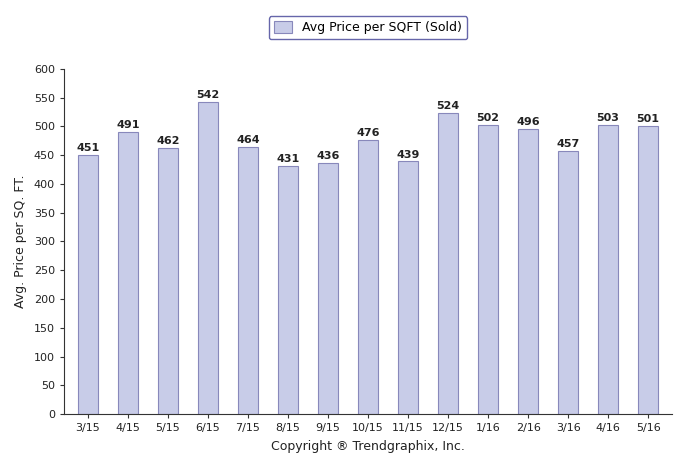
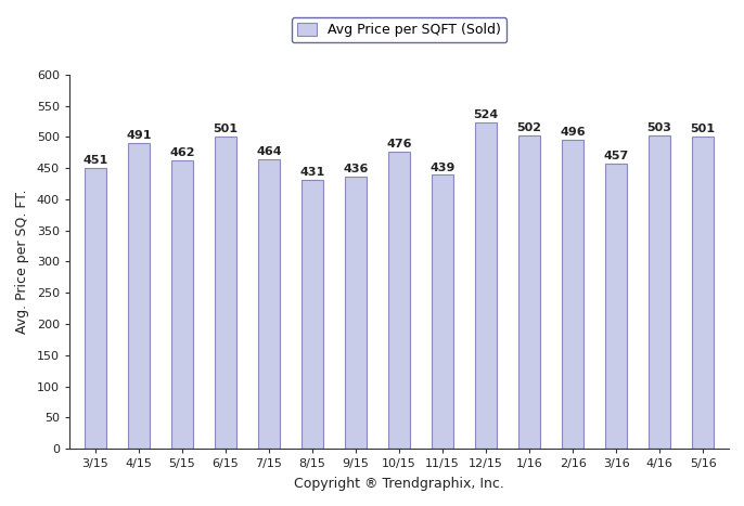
6/15: 542 -> 501
